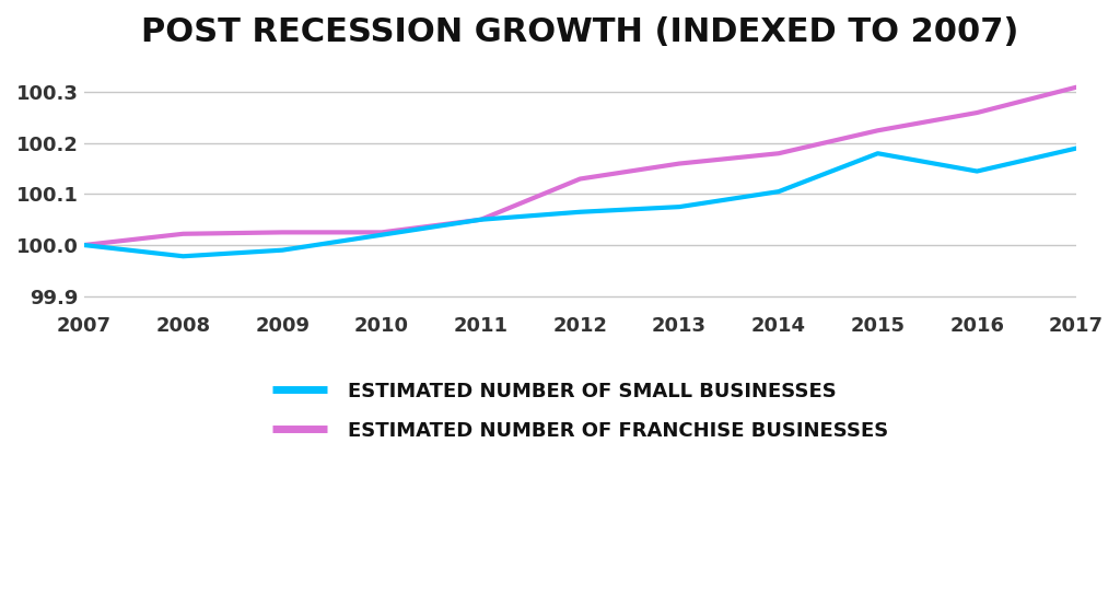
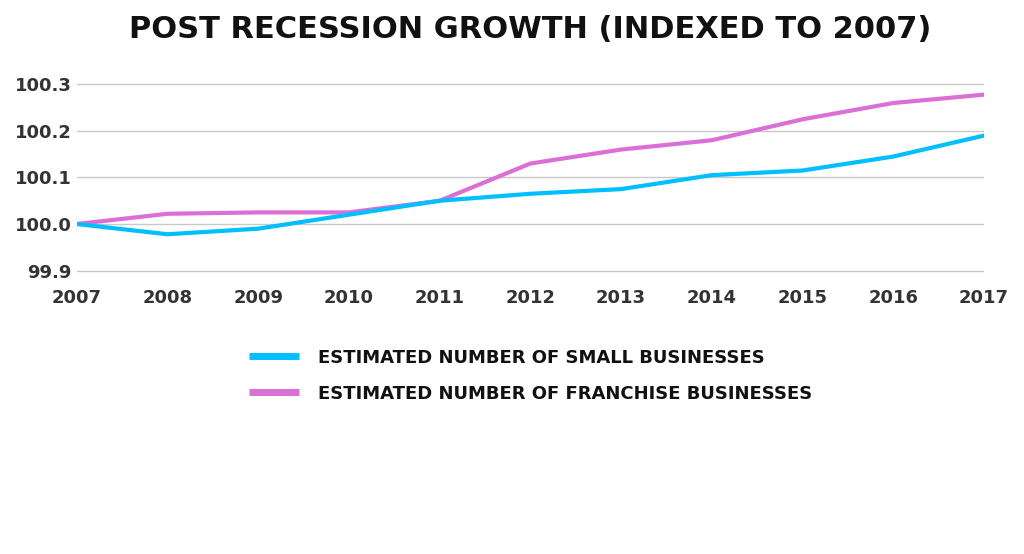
ESTIMATED NUMBER OF SMALL BUSINESSES/2015: 100.180 -> 100.115
ESTIMATED NUMBER OF FRANCHISE BUSINESSES/2017: 100.310 -> 100.278
